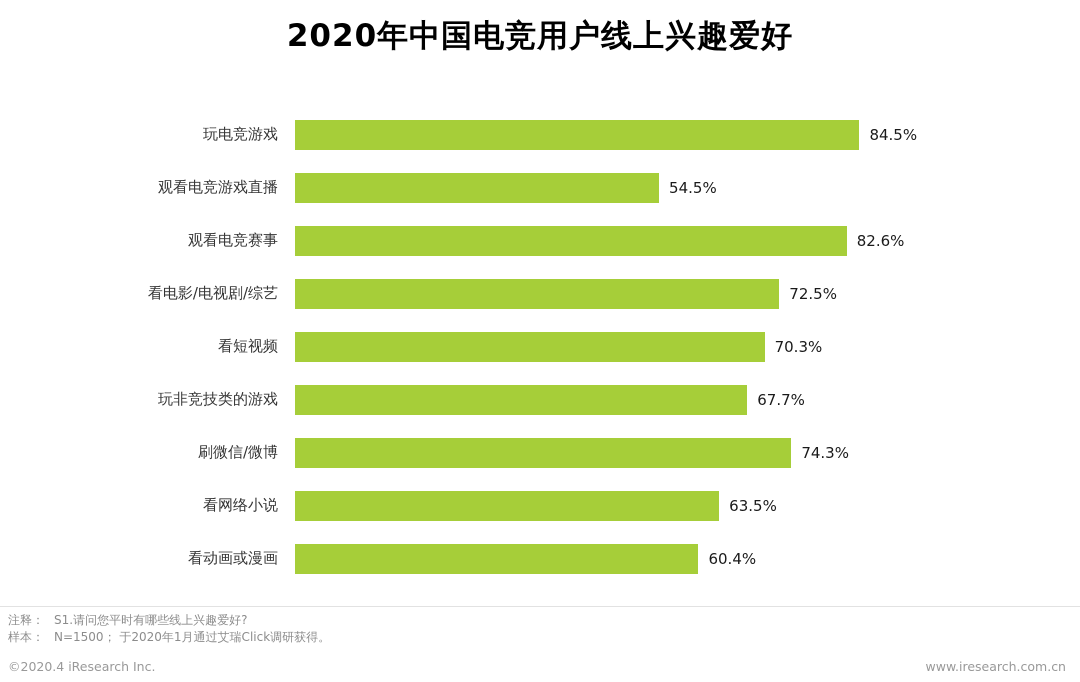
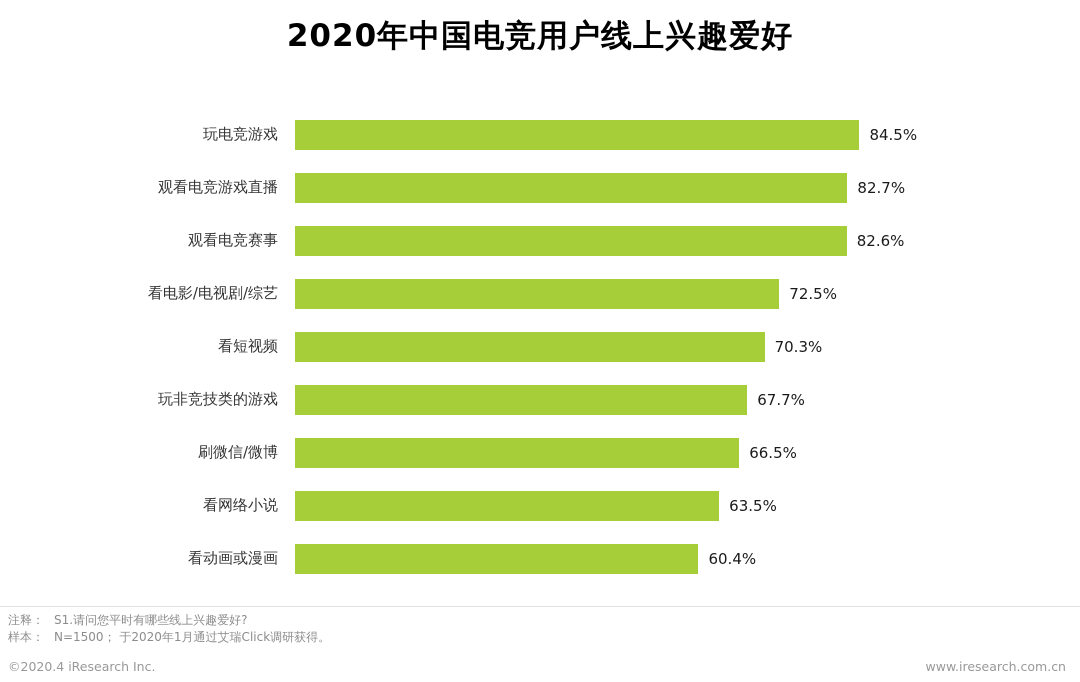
观看电竞游戏直播: 54.5% -> 82.7%
刷微信/微博: 74.3% -> 66.5%
